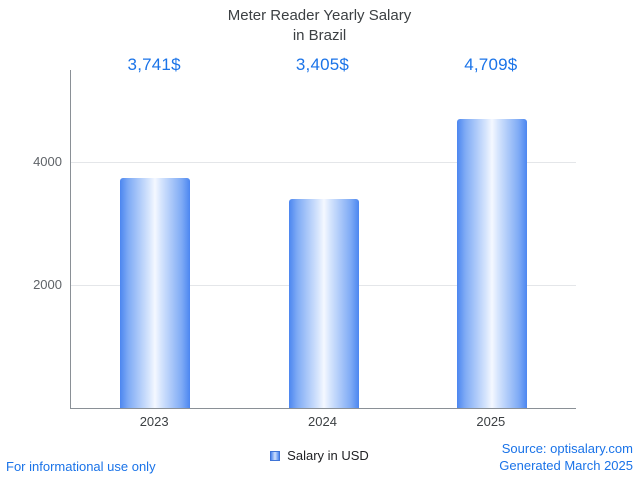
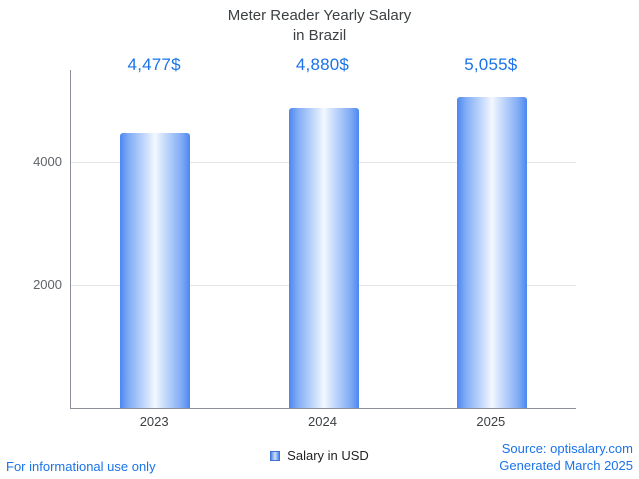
2023: 3,741 -> 4,477
2024: 3,405 -> 4,880
2025: 4,709 -> 5,055
